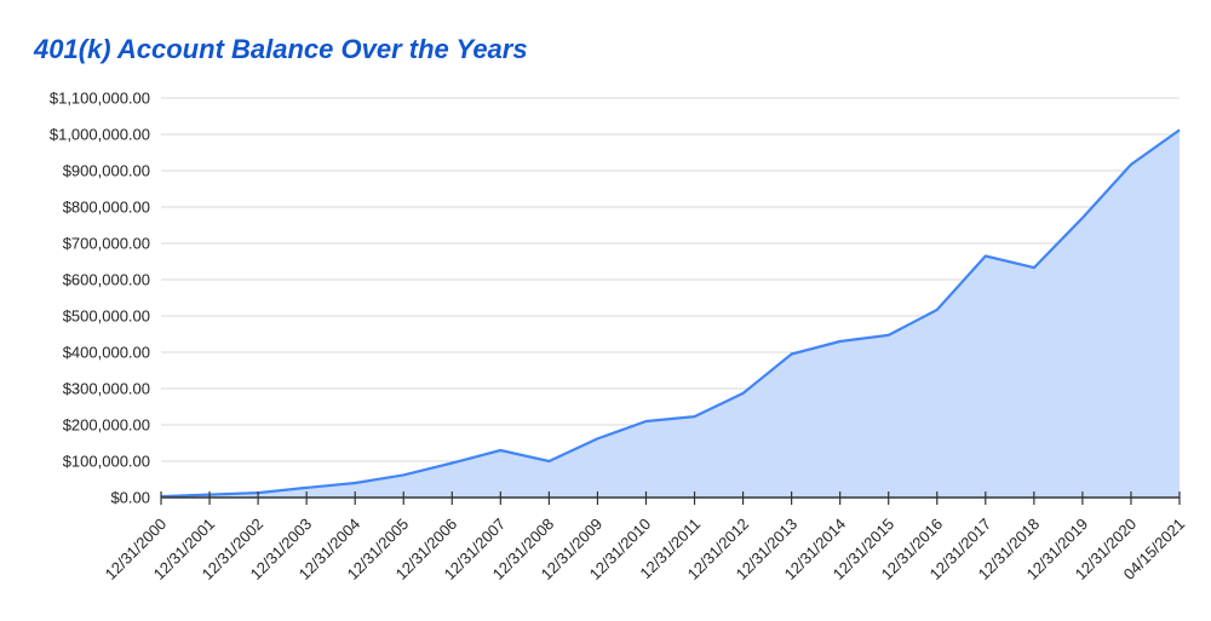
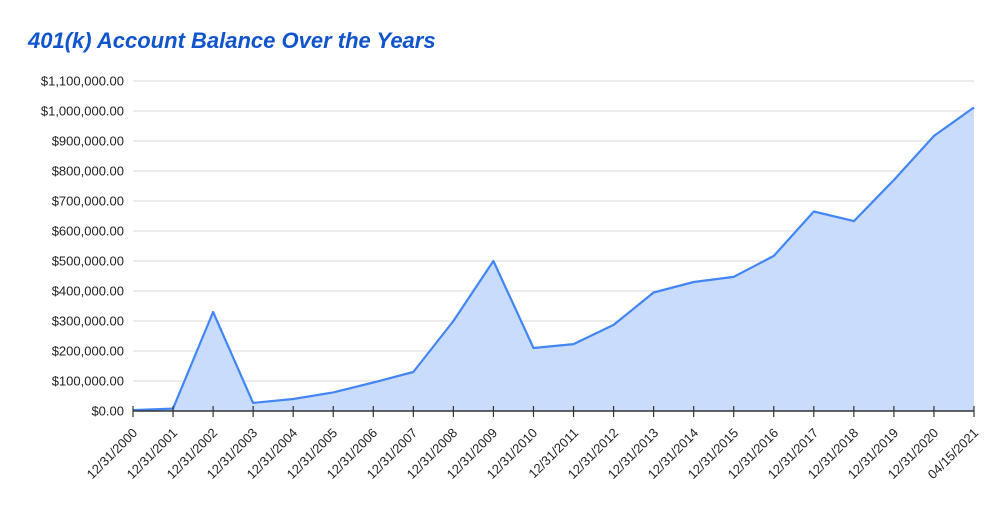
12/31/2002: $10000 -> $330000
12/31/2008: $100000 -> $300000
12/31/2009: $160000 -> $500000
